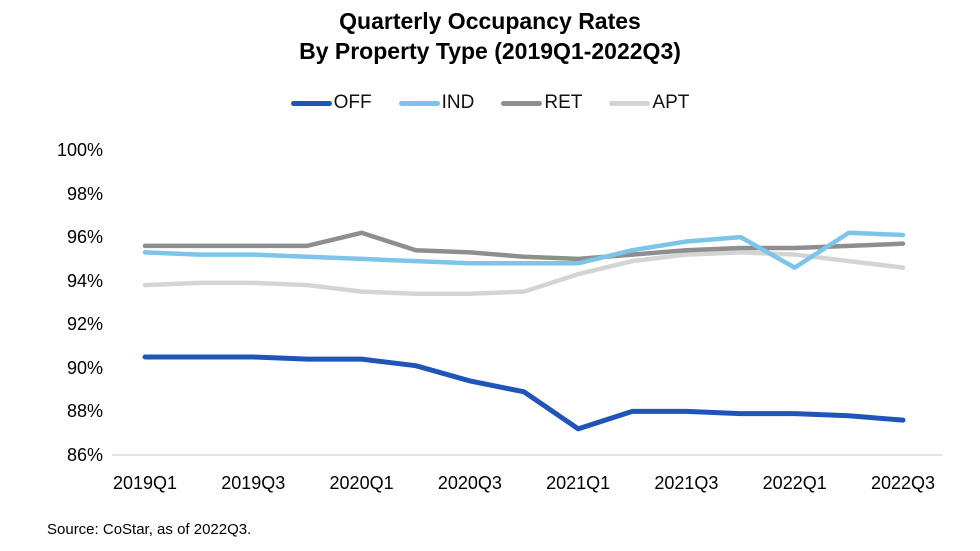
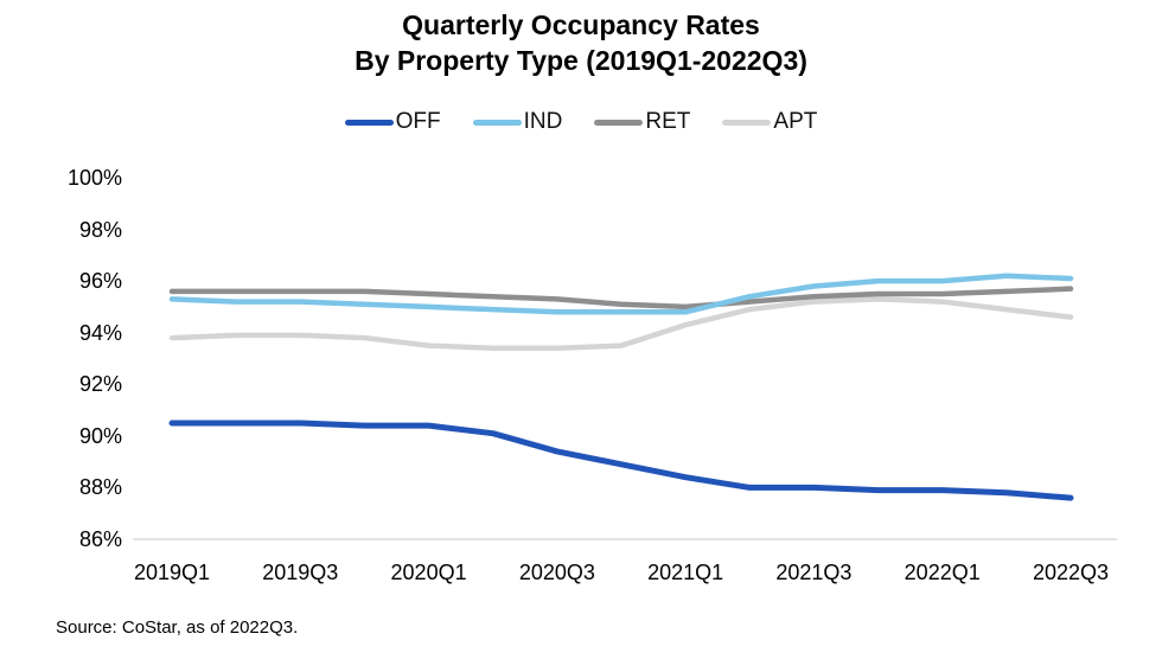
RET/2020Q1: 96.2% -> 95.5%
OFF/2021Q1: 87.2% -> 88.4%
IND/2022Q1: 94.6% -> 96.0%
